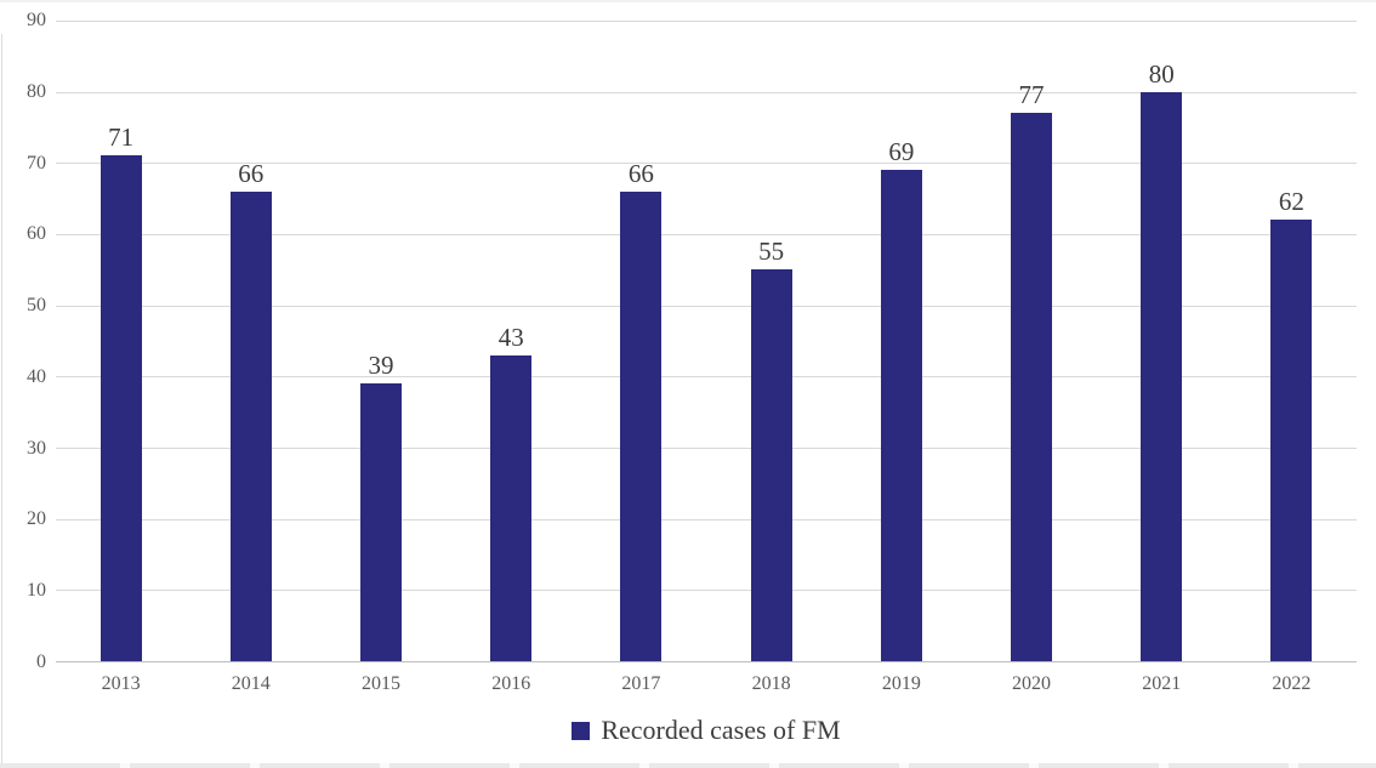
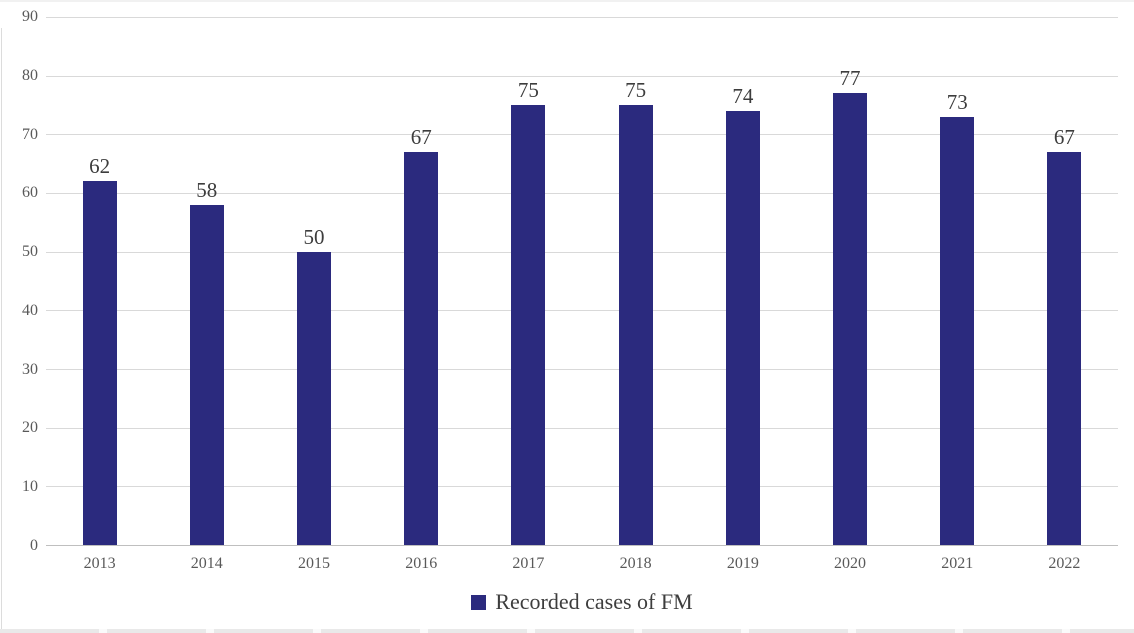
2013: 71 -> 62
2014: 66 -> 58
2015: 39 -> 50
2016: 43 -> 67
2017: 66 -> 75
2018: 55 -> 75
2019: 69 -> 74
2021: 80 -> 73
2022: 62 -> 67
